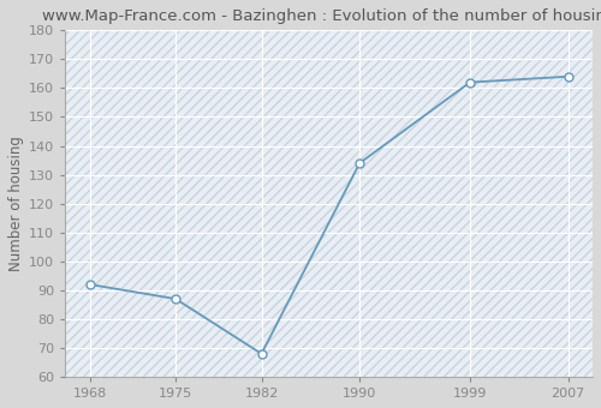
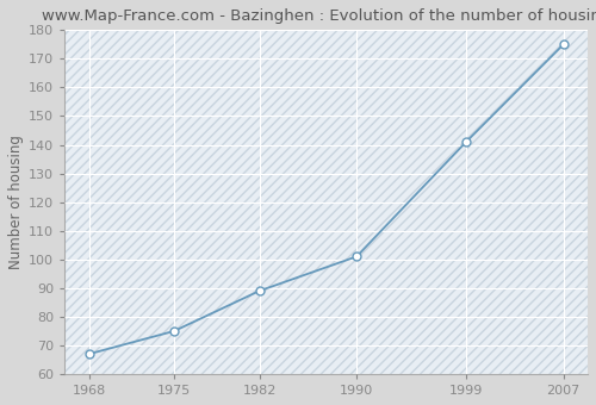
1968: 92 -> 67
1975: 87 -> 75
1982: 68 -> 89
1990: 134 -> 101
1999: 162 -> 141
2007: 164 -> 175
